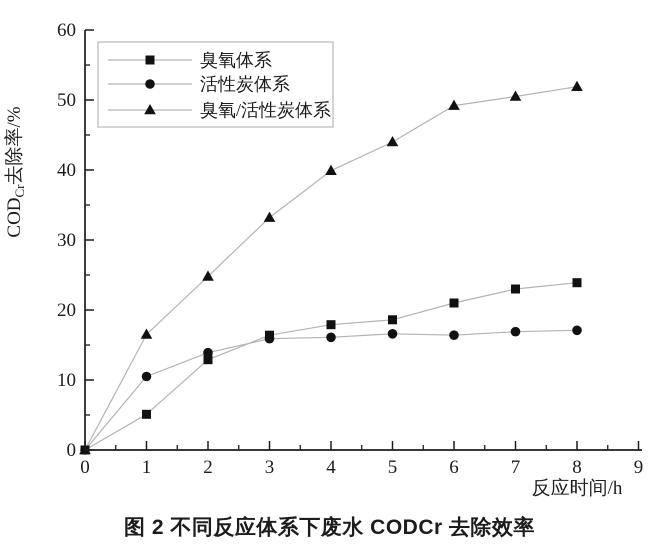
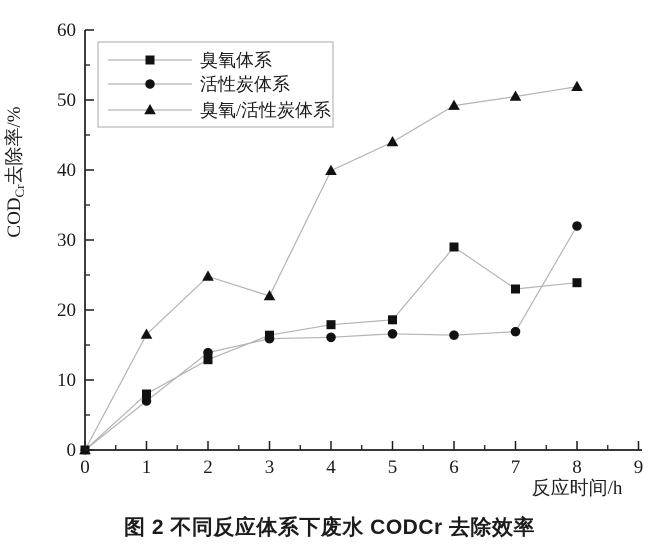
臭氧体系/1: 5 -> 8
活性炭体系/1: 10 -> 7
臭氧/活性炭体系/3: 33 -> 22
臭氧体系/6: 21 -> 29
活性炭体系/8: 17 -> 32
